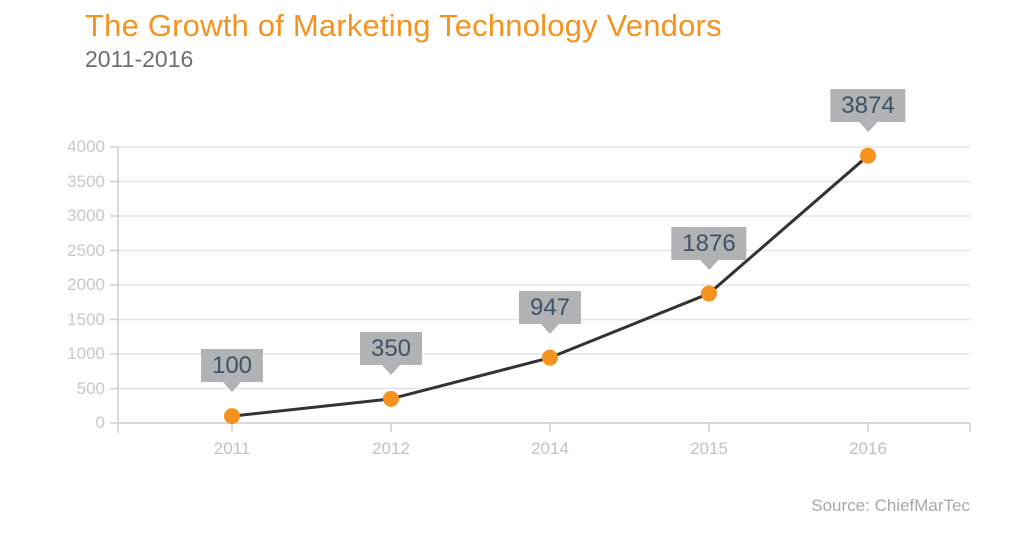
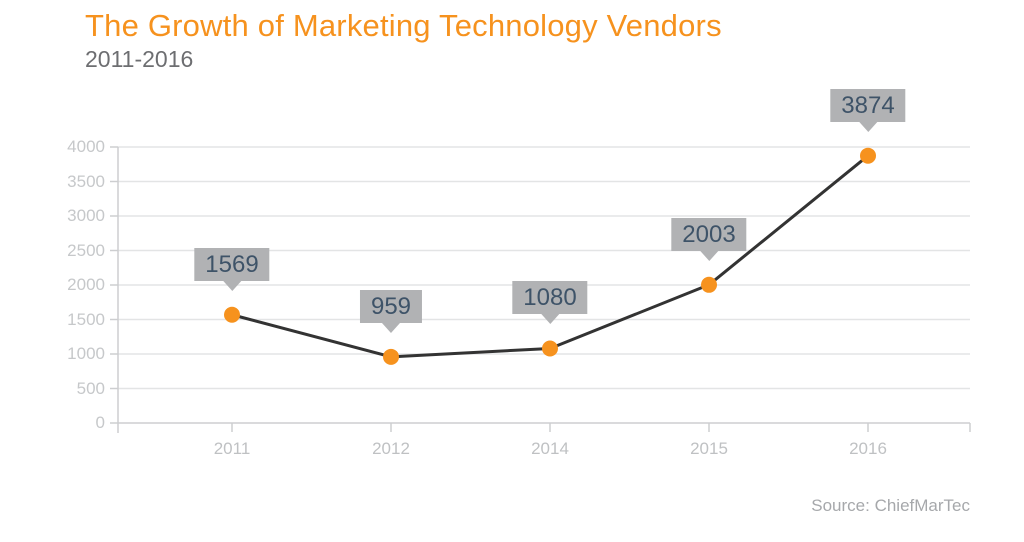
2011: 100 -> 1569
2012: 350 -> 959
2014: 947 -> 1080
2015: 1876 -> 2003
